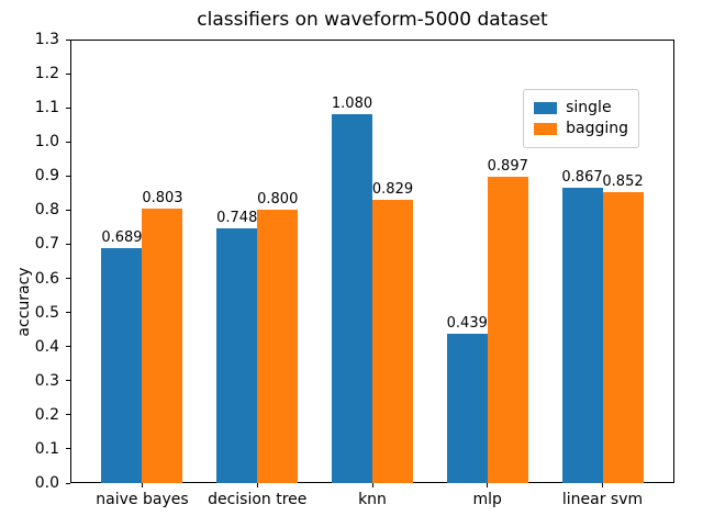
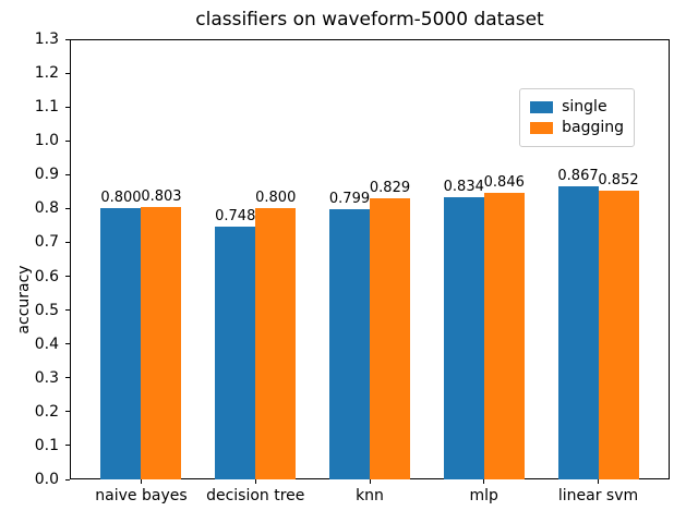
single/naive bayes: 0.689 -> 0.800
single/knn: 1.080 -> 0.799
single/mlp: 0.439 -> 0.834
bagging/mlp: 0.897 -> 0.846
